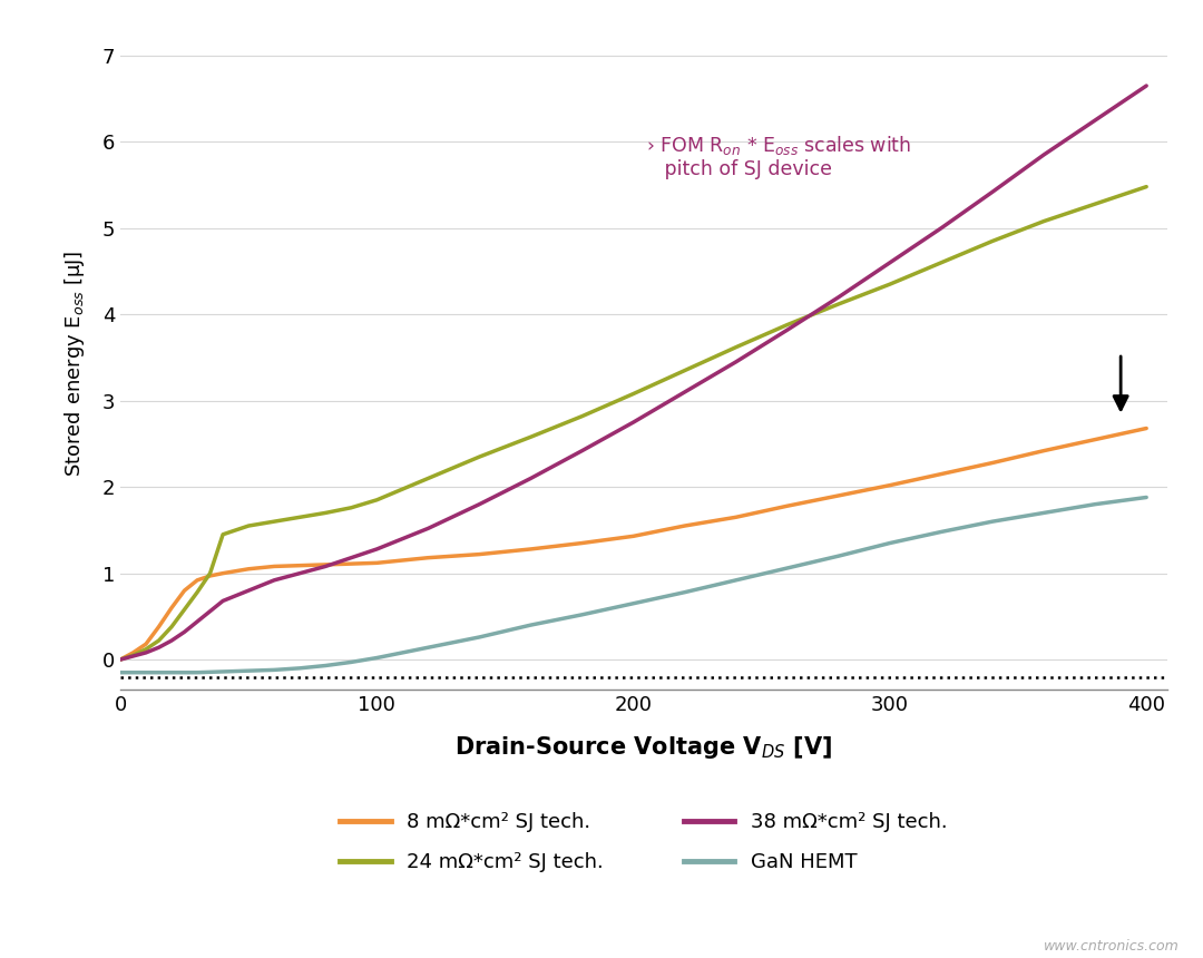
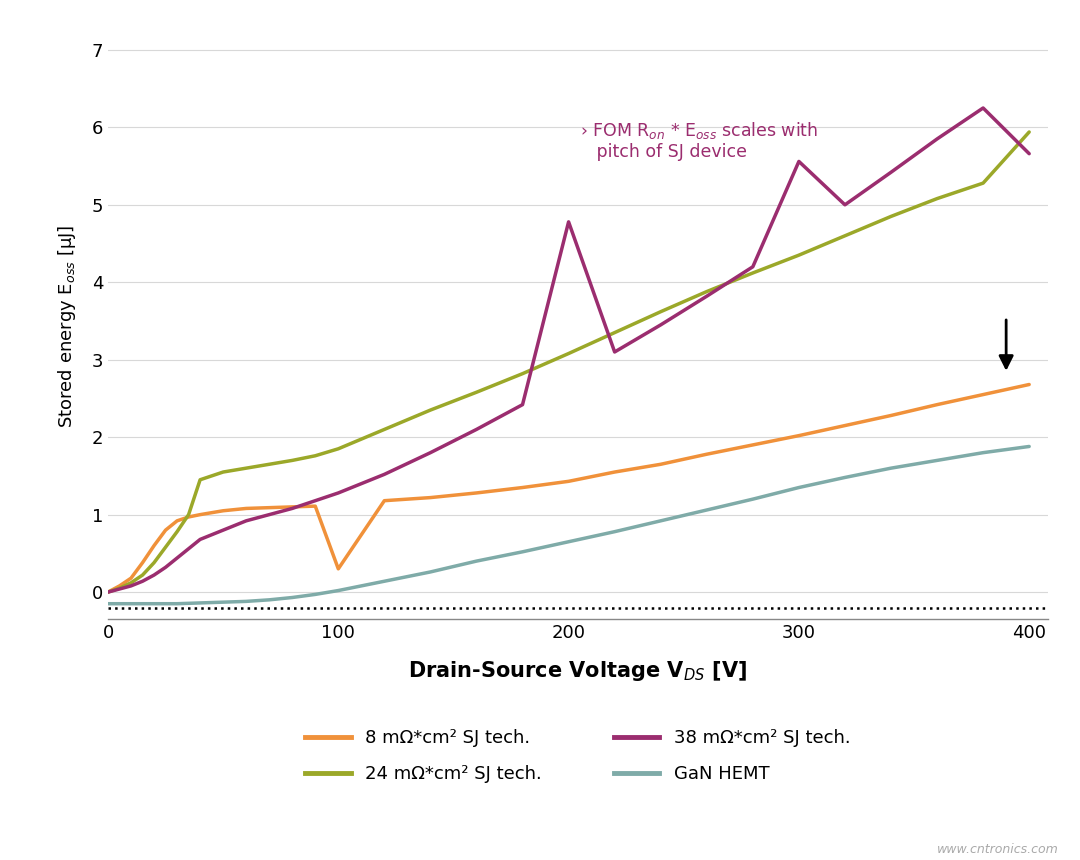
8 mΩ*cm² SJ tech./100: 1.12 -> 0.30
38 mΩ*cm² SJ tech./200: 2.75 -> 4.78
38 mΩ*cm² SJ tech./300: 4.60 -> 5.56
24 mΩ*cm² SJ tech./400: 5.48 -> 5.94
38 mΩ*cm² SJ tech./400: 6.65 -> 5.66
